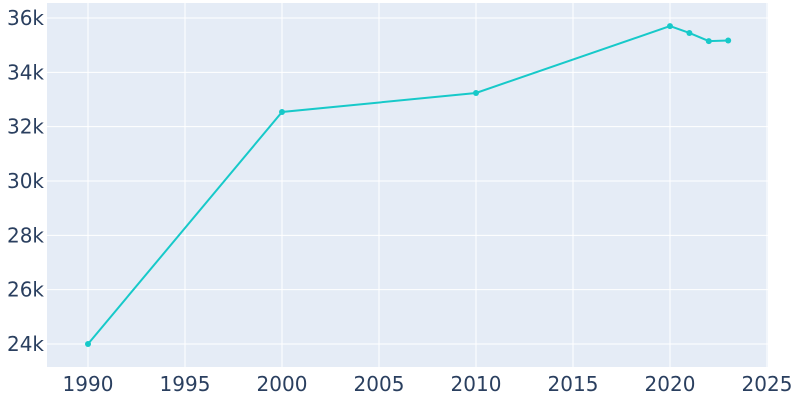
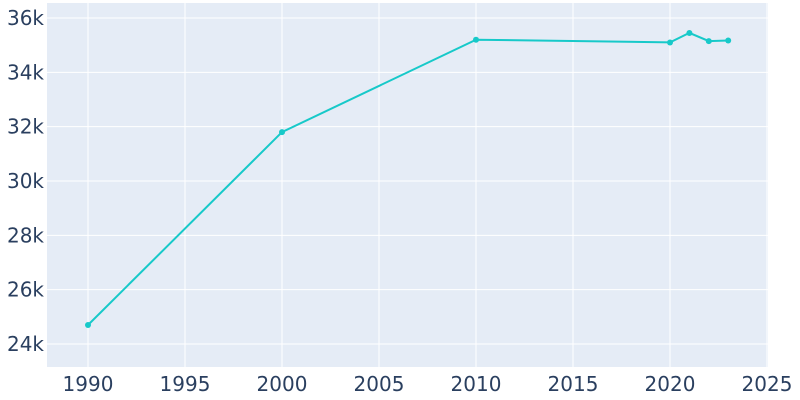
1990: 24.0k -> 24.7k
2000: 32.5k -> 31.8k
2010: 33.2k -> 35.2k
2020: 35.7k -> 35.1k
